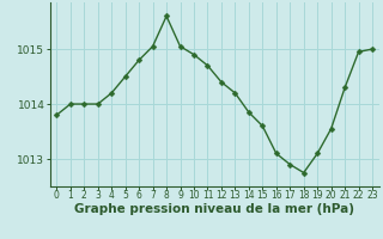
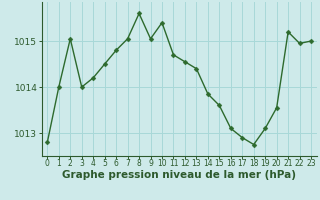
0: 1013.80 -> 1012.80
2: 1014.00 -> 1015.05
10: 1014.90 -> 1015.40
12: 1014.40 -> 1014.55
13: 1014.20 -> 1014.40
21: 1014.30 -> 1015.20
